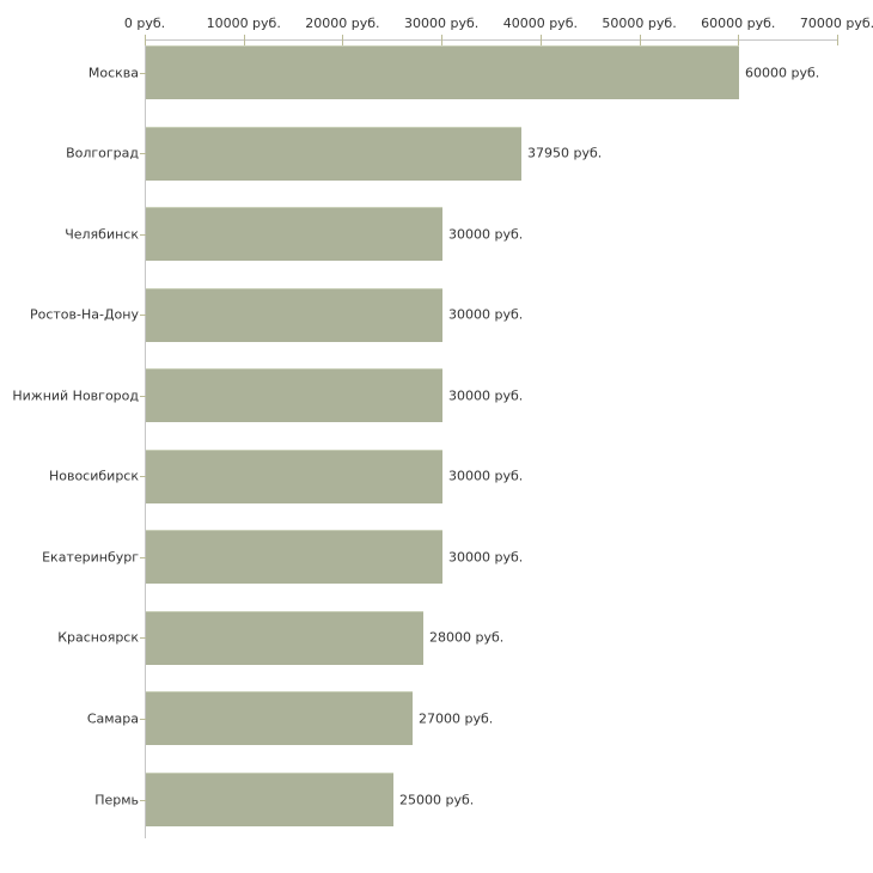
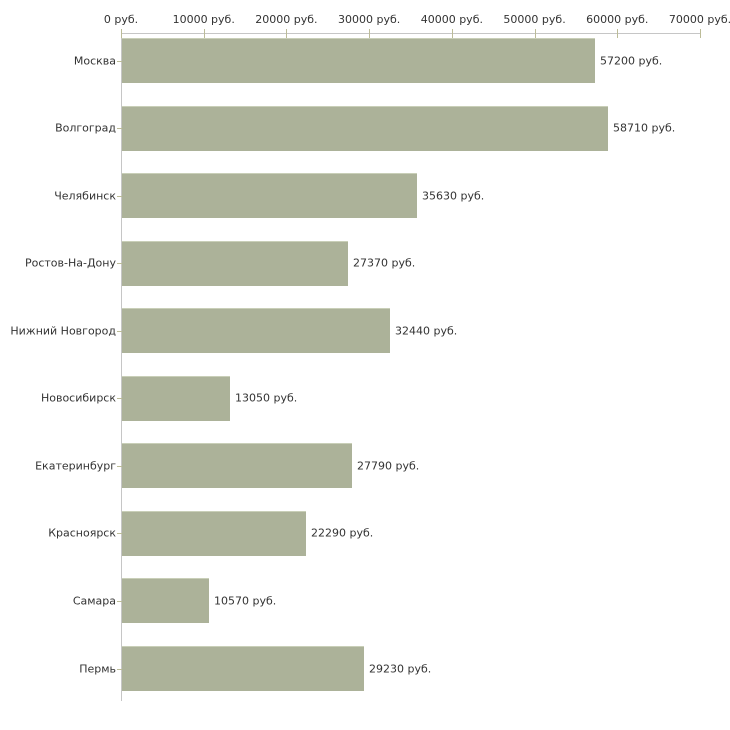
Москва: 60000 -> 57200
Волгоград: 37950 -> 58710
Челябинск: 30000 -> 35630
Ростов-На-Дону: 30000 -> 27370
Нижний Новгород: 30000 -> 32440
Новосибирск: 30000 -> 13050
Екатеринбург: 30000 -> 27790
Красноярск: 28000 -> 22290
Самара: 27000 -> 10570
Пермь: 25000 -> 29230
